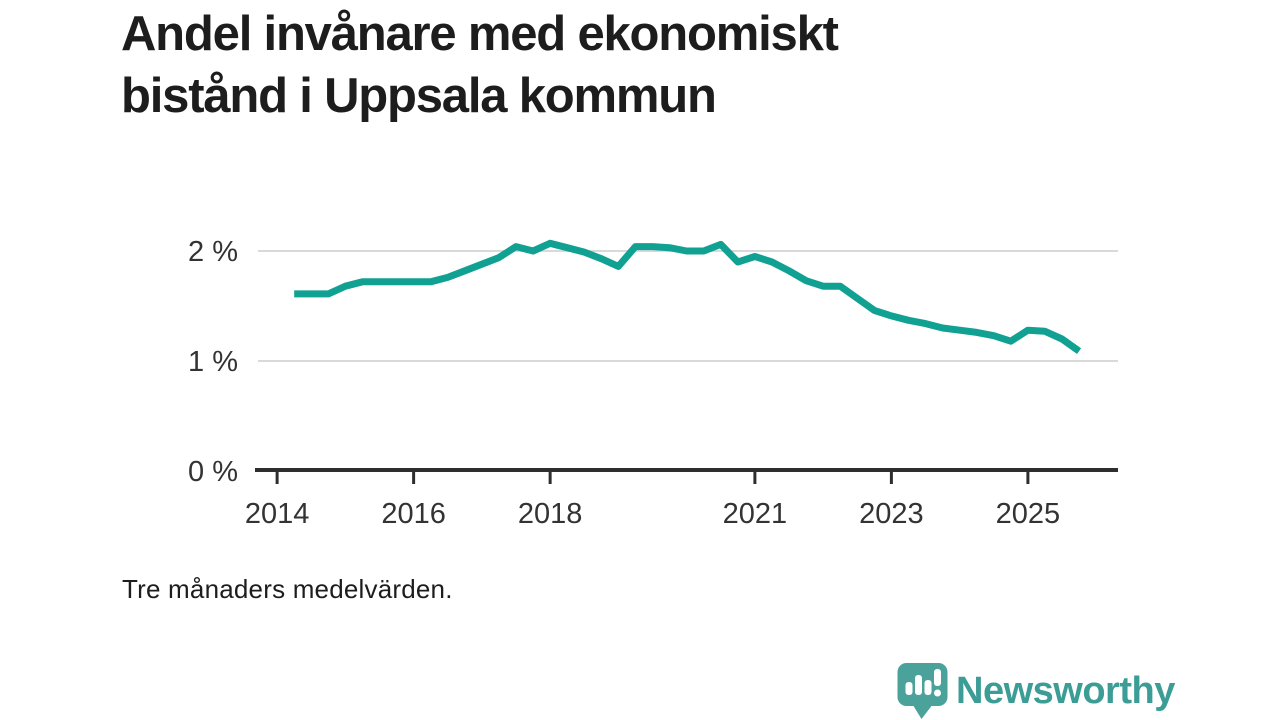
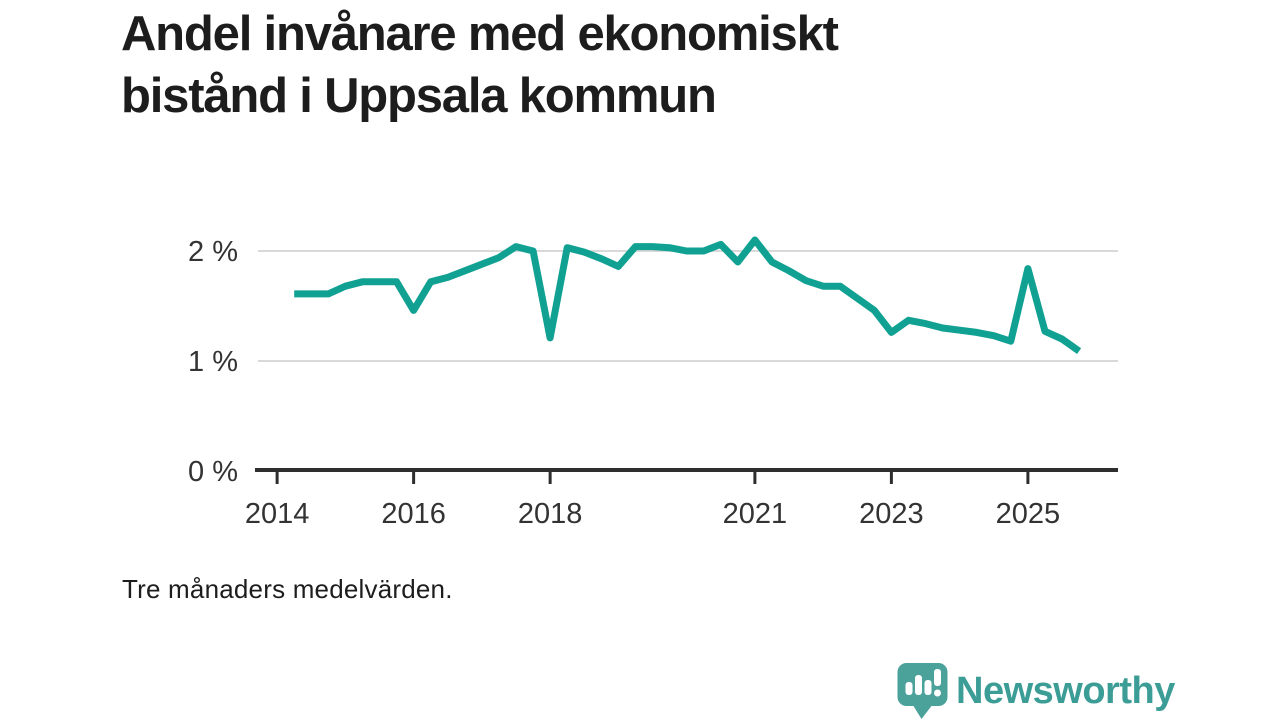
2016: 1.72% -> 1.46%
2018: 2.07% -> 1.21%
2021: 1.95% -> 2.10%
2023: 1.41% -> 1.26%
2025: 1.28% -> 1.84%
